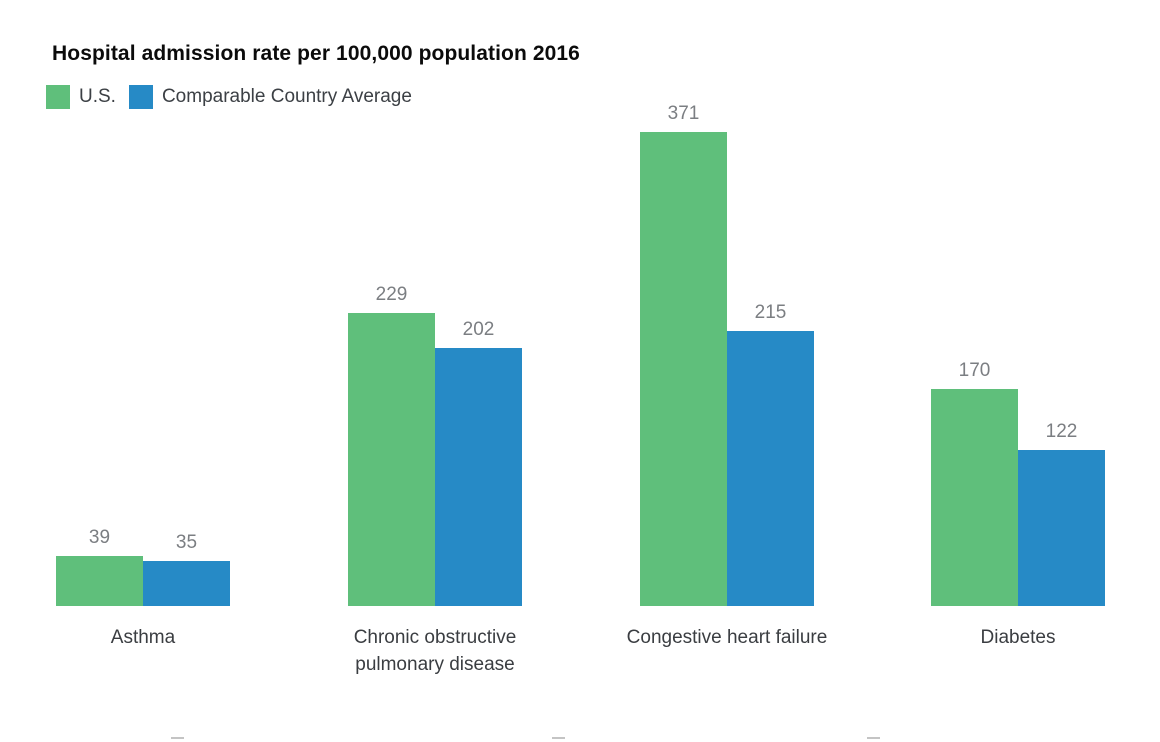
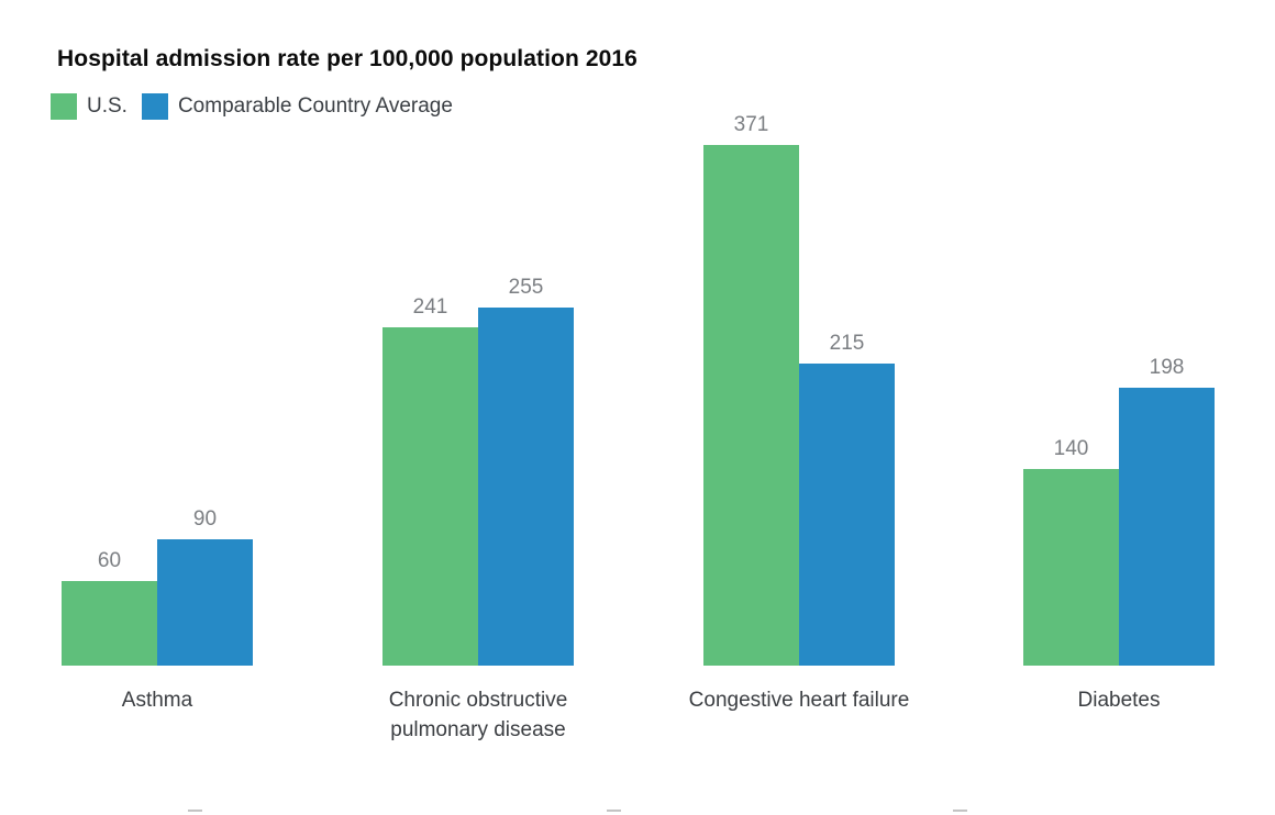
U.S./Asthma: 39 -> 60
Comparable Country Average/Asthma: 35 -> 90
U.S./Chronic obstructive pulmonary disease: 229 -> 241
Comparable Country Average/Chronic obstructive pulmonary disease: 202 -> 255
U.S./Diabetes: 170 -> 140
Comparable Country Average/Diabetes: 122 -> 198
